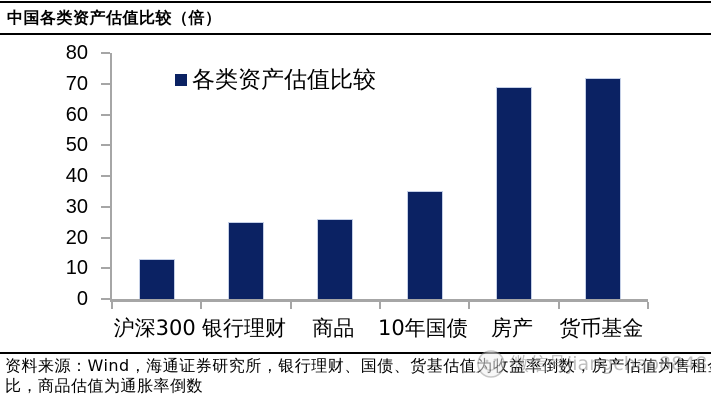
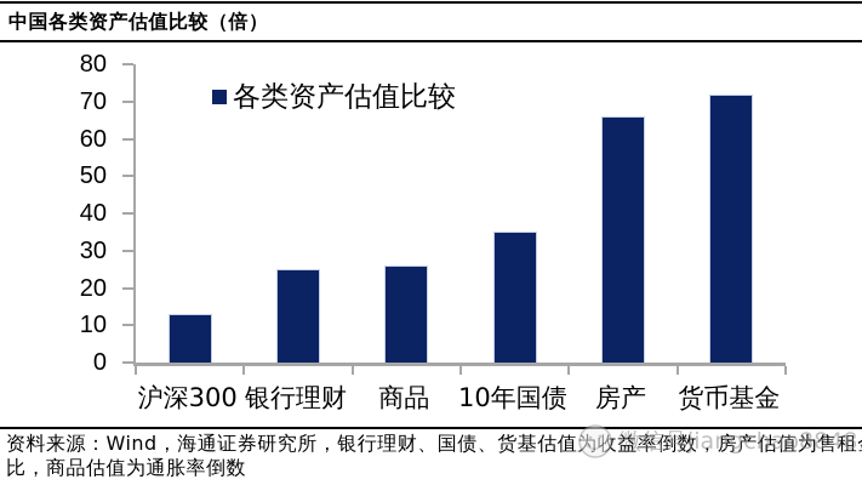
房产: 69 -> 66
